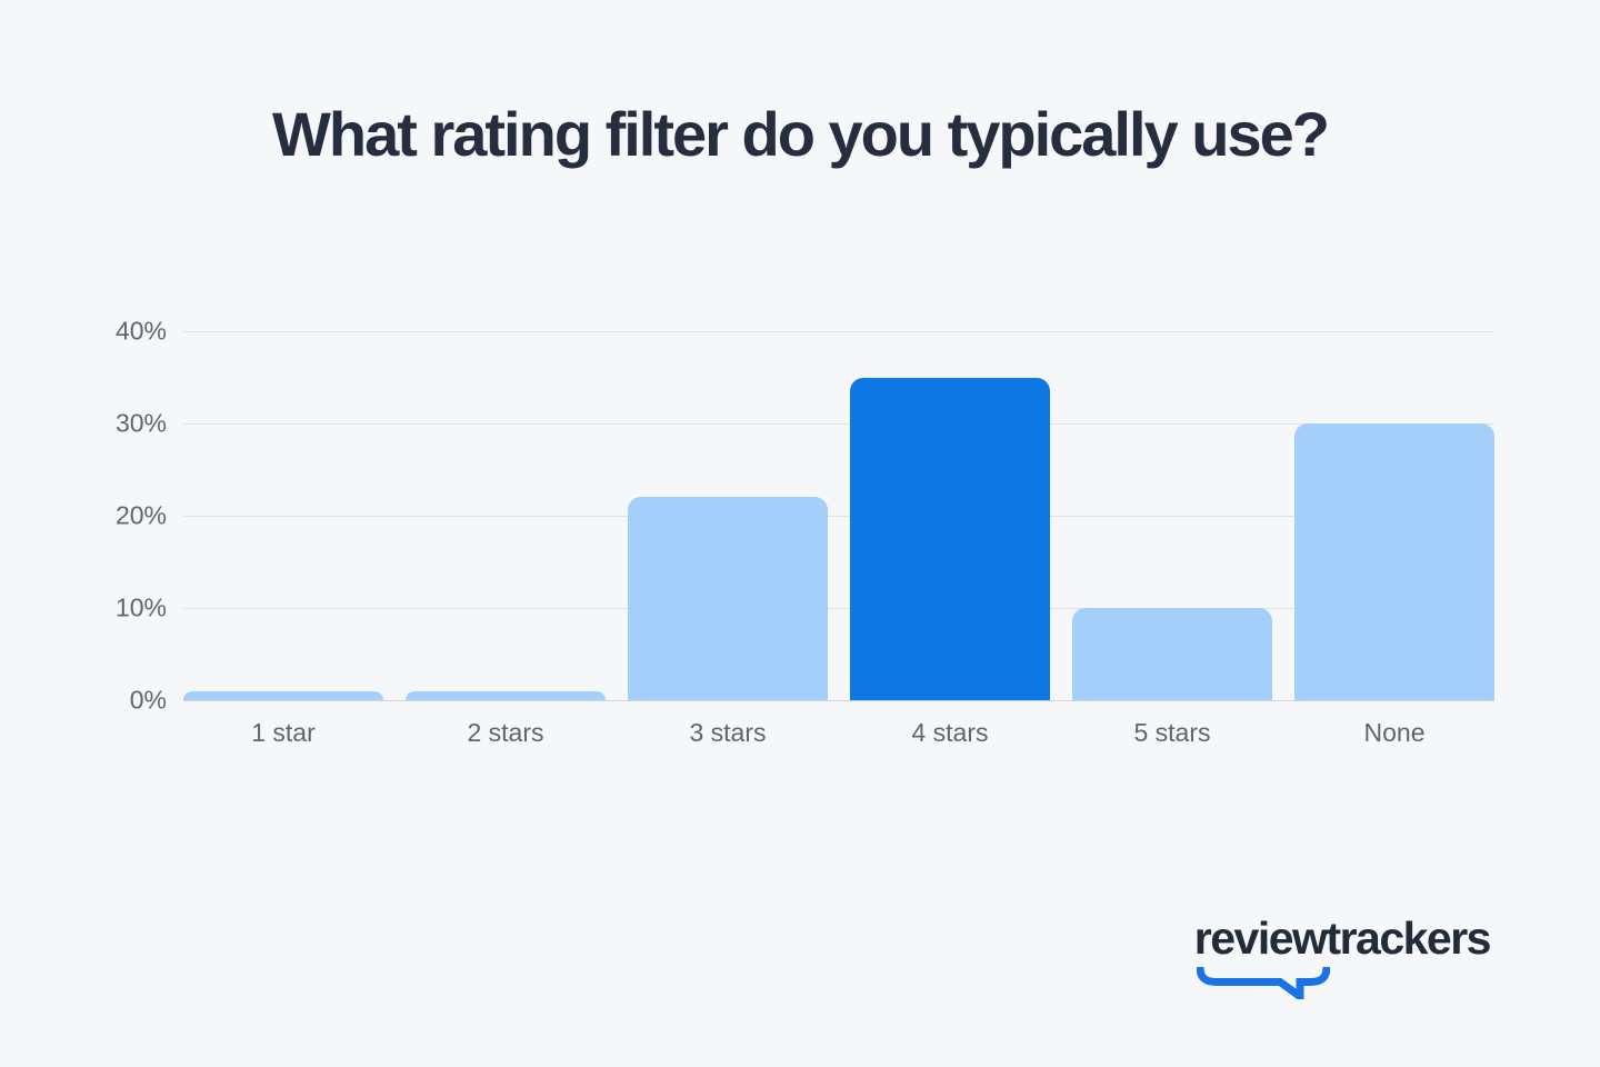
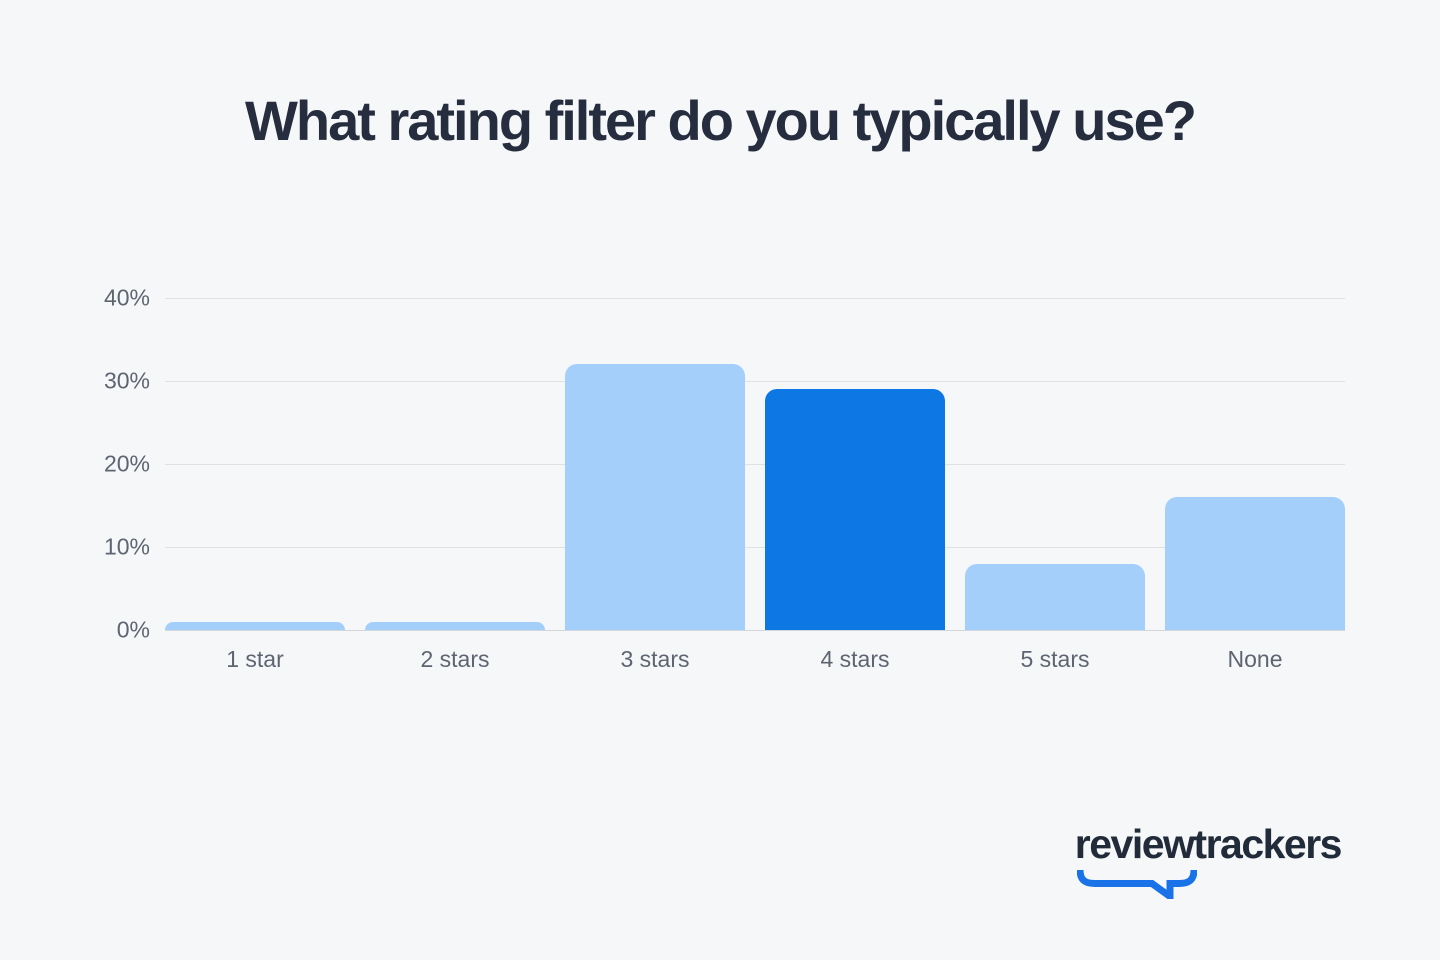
3 stars: 22% -> 32%
4 stars: 35% -> 29%
5 stars: 10% -> 8%
None: 30% -> 16%
